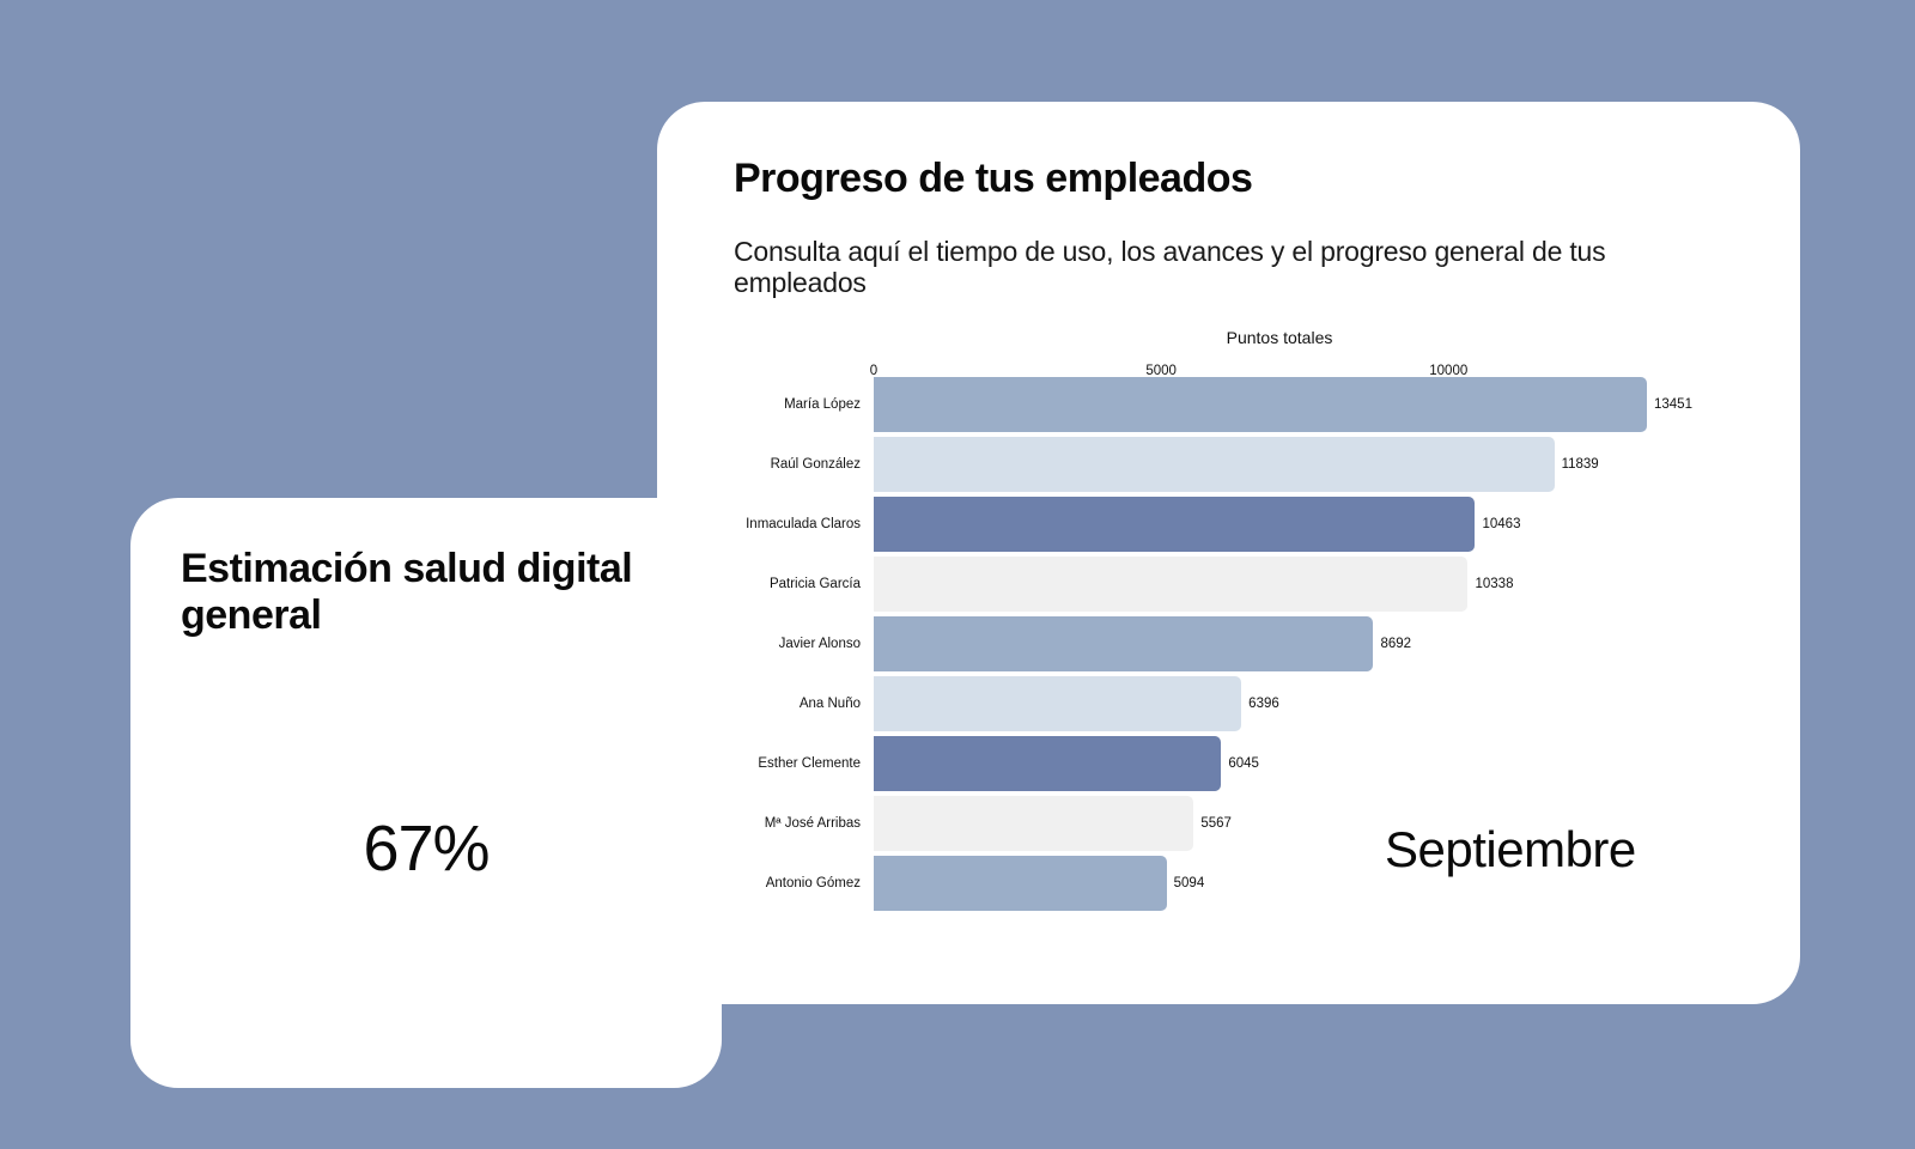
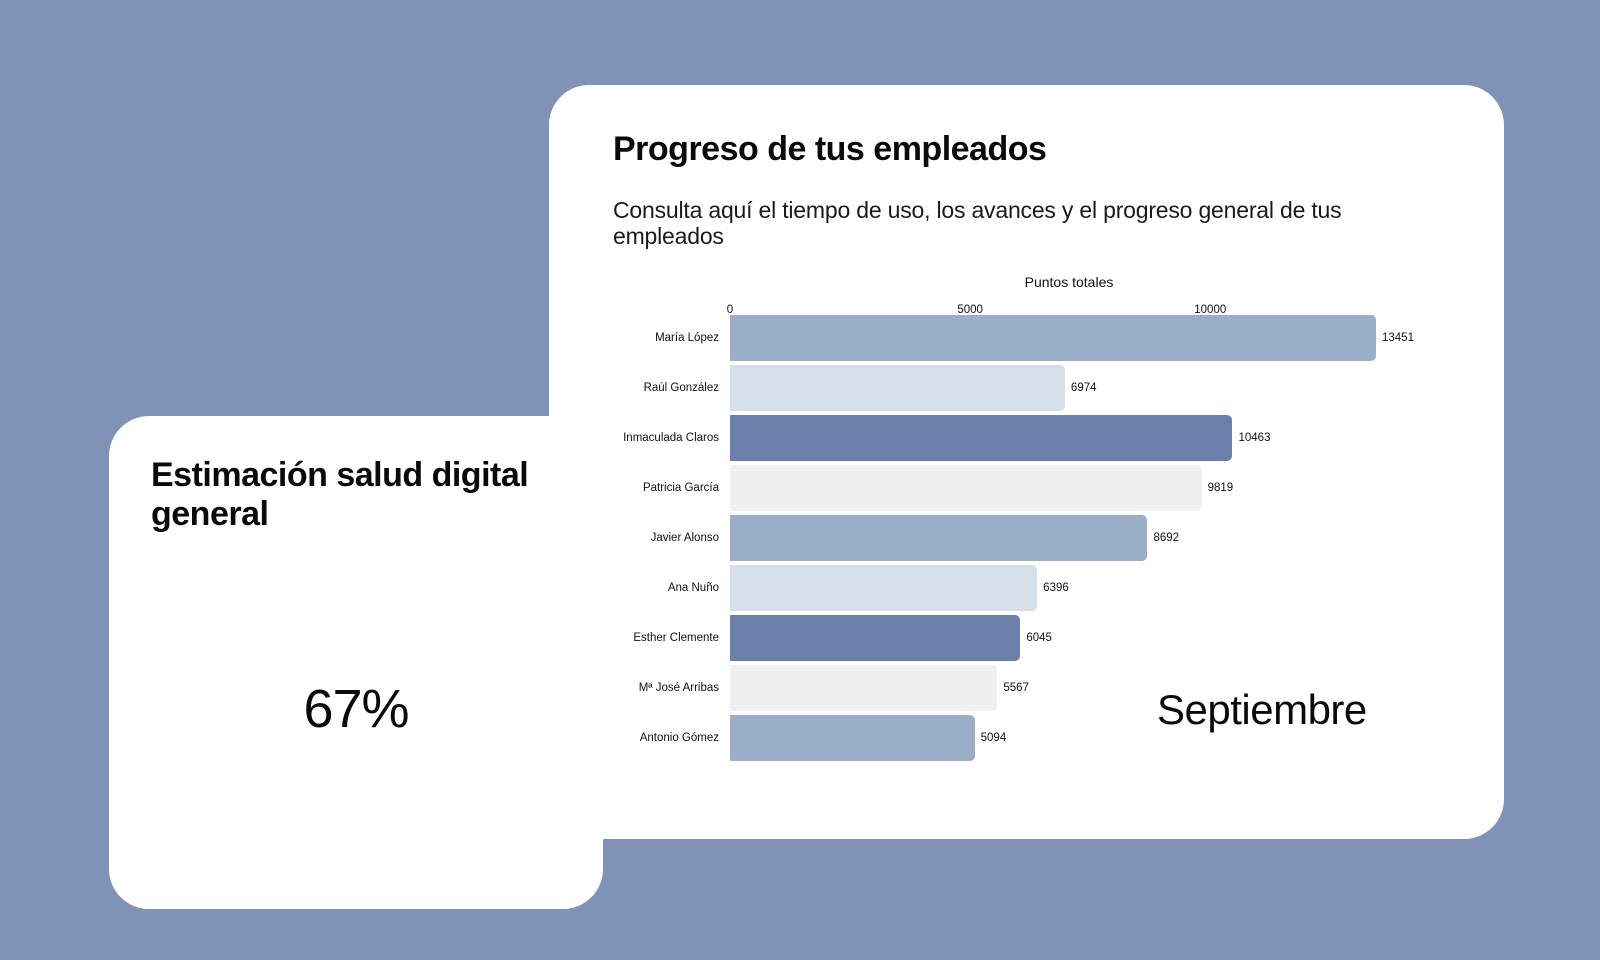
Raúl González: 11839 -> 6974
Patricia García: 10338 -> 9819
